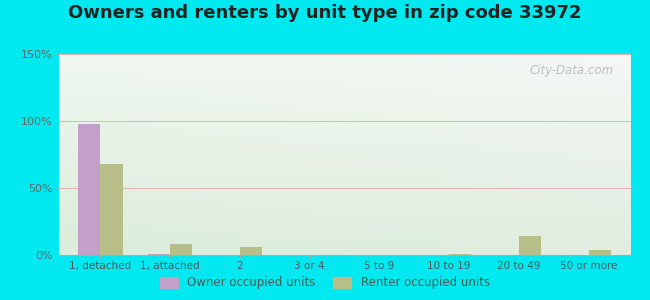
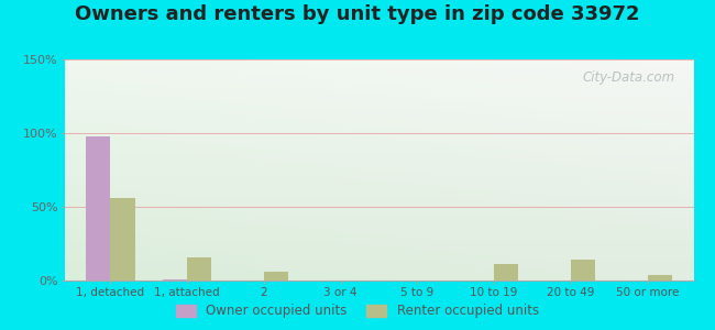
Renter occupied units/1, detached: 68% -> 56%
Renter occupied units/1, attached: 8% -> 16%
Renter occupied units/10 to 19: 1% -> 11%
